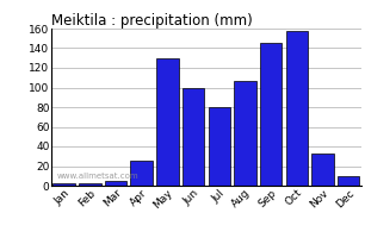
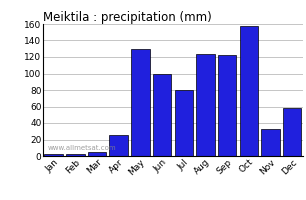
Aug: 107 -> 124
Sep: 145 -> 122
Dec: 10 -> 58
